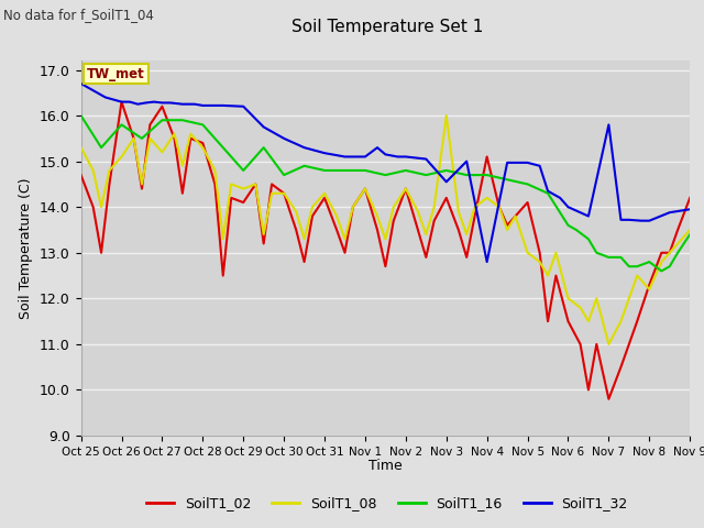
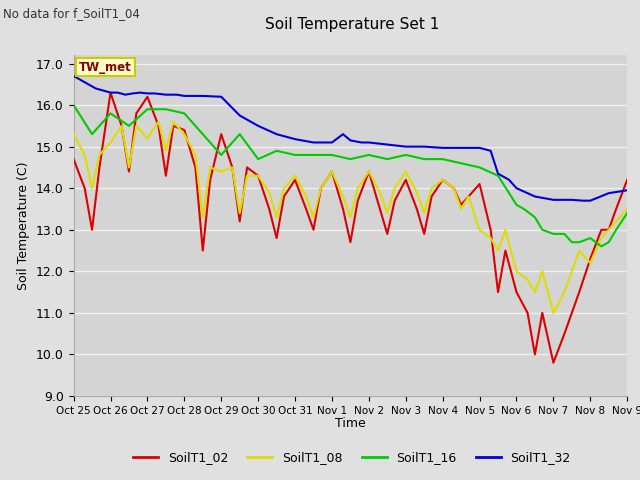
SoilT1_02/Oct 29: 14.1 -> 15.3
SoilT1_08/Nov 3: 16.0 -> 14.4
SoilT1_32/Nov 3: 14.55 -> 15.00
SoilT1_02/Nov 4: 15.1 -> 14.2
SoilT1_32/Nov 4: 12.80 -> 14.97
SoilT1_32/Nov 7: 15.80 -> 13.72
